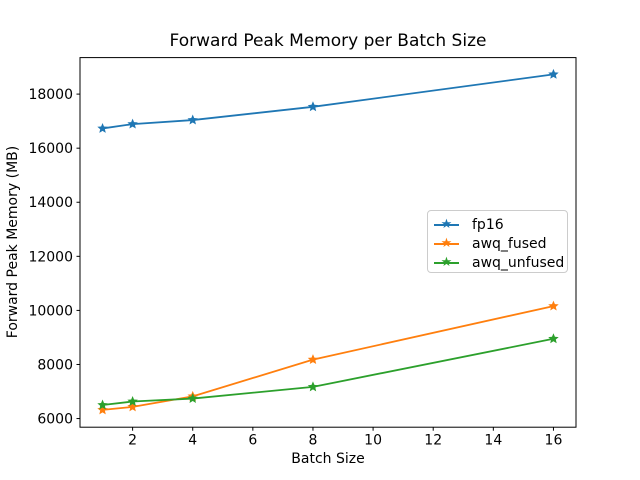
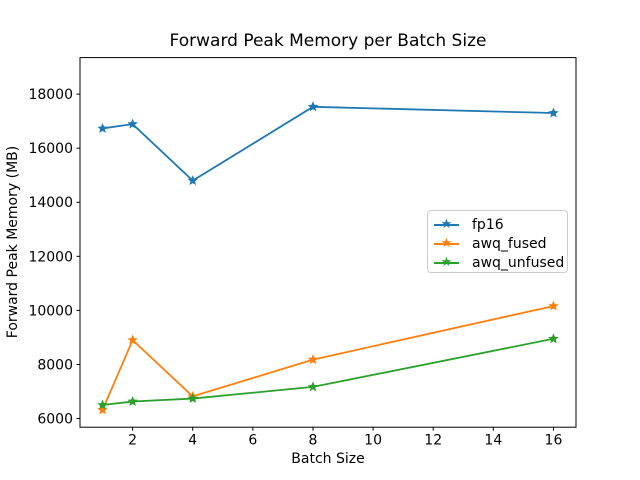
awq_fused/2: 6400 -> 8900
fp16/4: 17000 -> 14800
fp16/16: 18700 -> 17300
